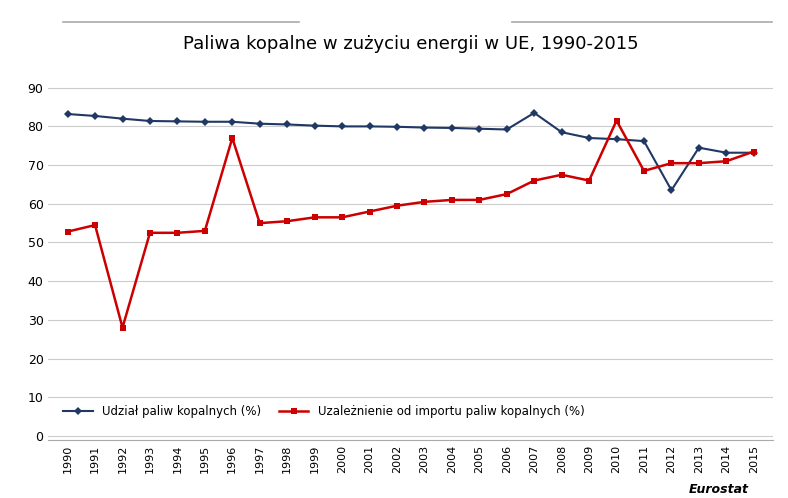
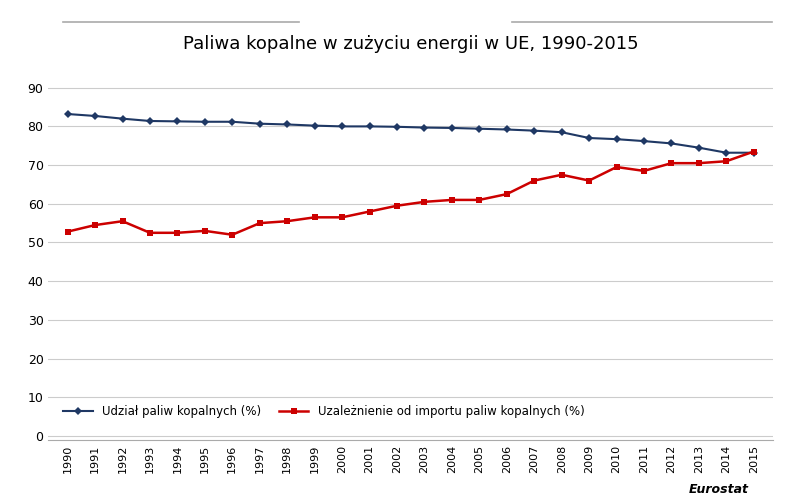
Uzależnienie od importu paliw kopalnych (%)/1992: 28.0 -> 55.5
Uzależnienie od importu paliw kopalnych (%)/1996: 77.0 -> 52.0
Udział paliw kopalnych (%)/2007: 83.5 -> 78.9
Uzależnienie od importu paliw kopalnych (%)/2010: 81.5 -> 69.5
Udział paliw kopalnych (%)/2012: 63.5 -> 75.6
